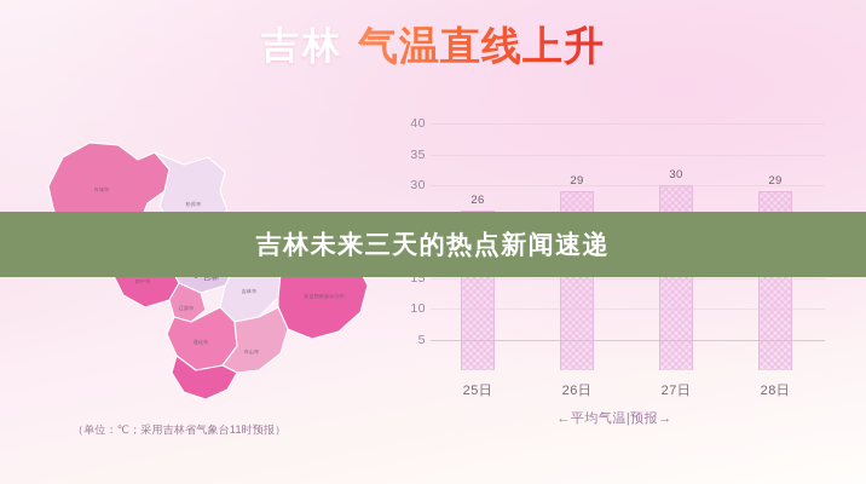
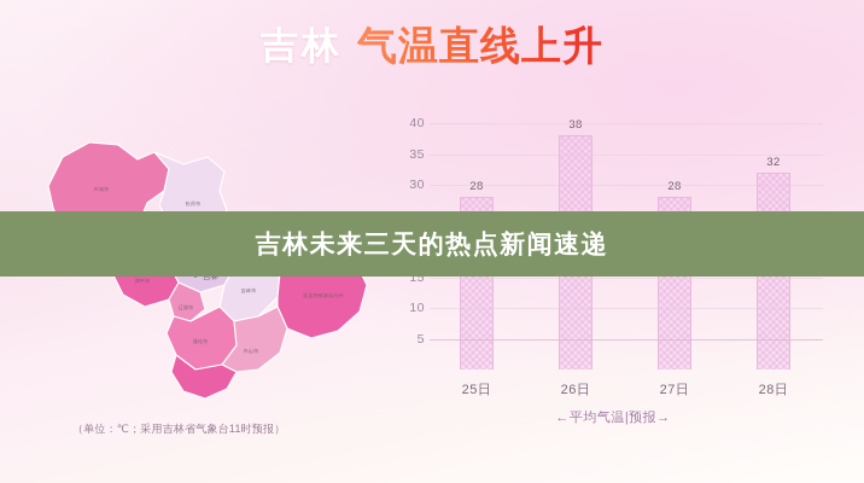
25日: 26 -> 28
26日: 29 -> 38
27日: 30 -> 28
28日: 29 -> 32
